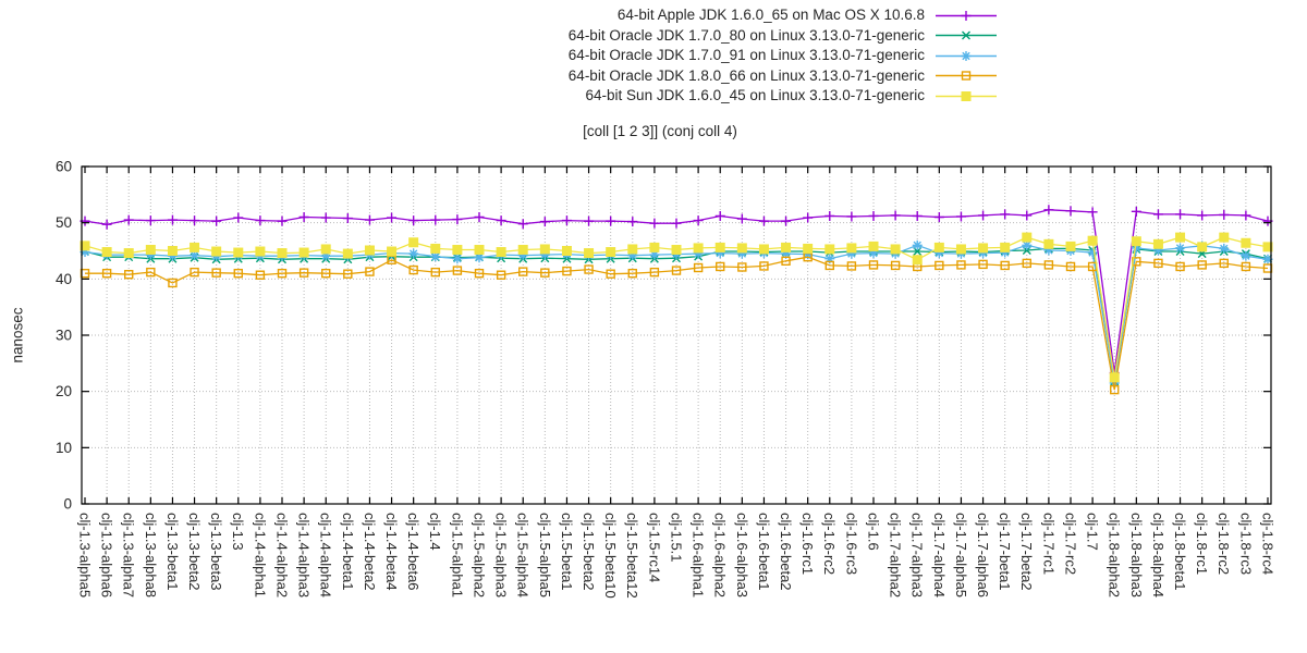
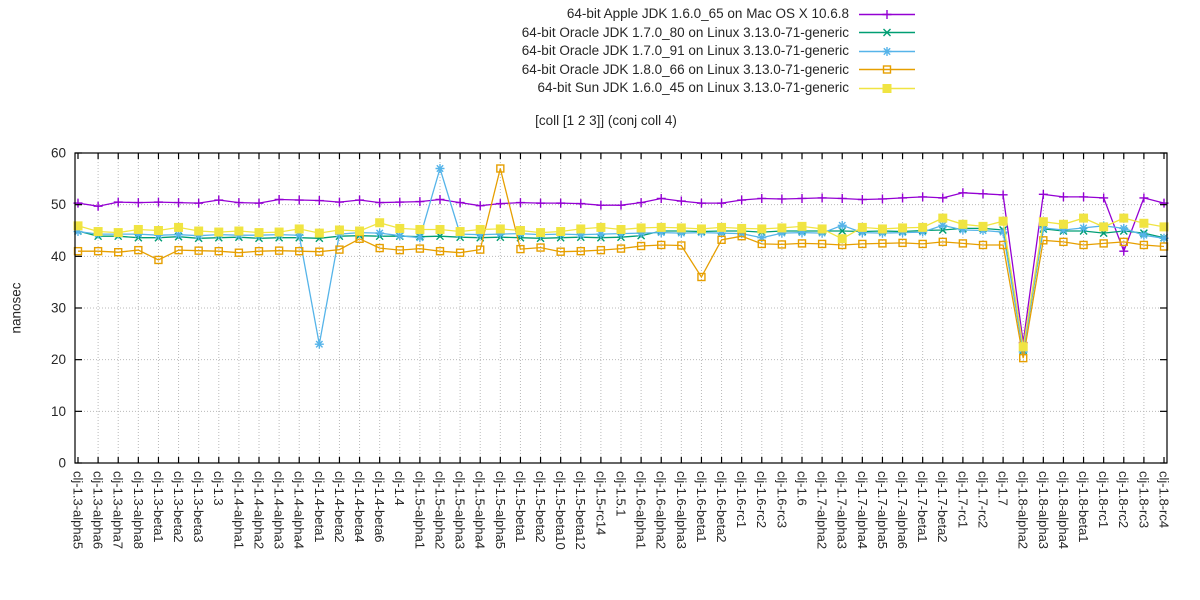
64-bit Oracle JDK 1.7.0_91 on Linux 3.13.0-71-generic/clj-1.4-beta1: 44 -> 23
64-bit Oracle JDK 1.7.0_91 on Linux 3.13.0-71-generic/clj-1.5-alpha2: 44 -> 57
64-bit Oracle JDK 1.8.0_66 on Linux 3.13.0-71-generic/clj-1.5-alpha5: 41 -> 57
64-bit Oracle JDK 1.8.0_66 on Linux 3.13.0-71-generic/clj-1.6-beta1: 42 -> 36
64-bit Apple JDK 1.6.0_65 on Mac OS X 10.6.8/clj-1.8-rc2: 51 -> 41
